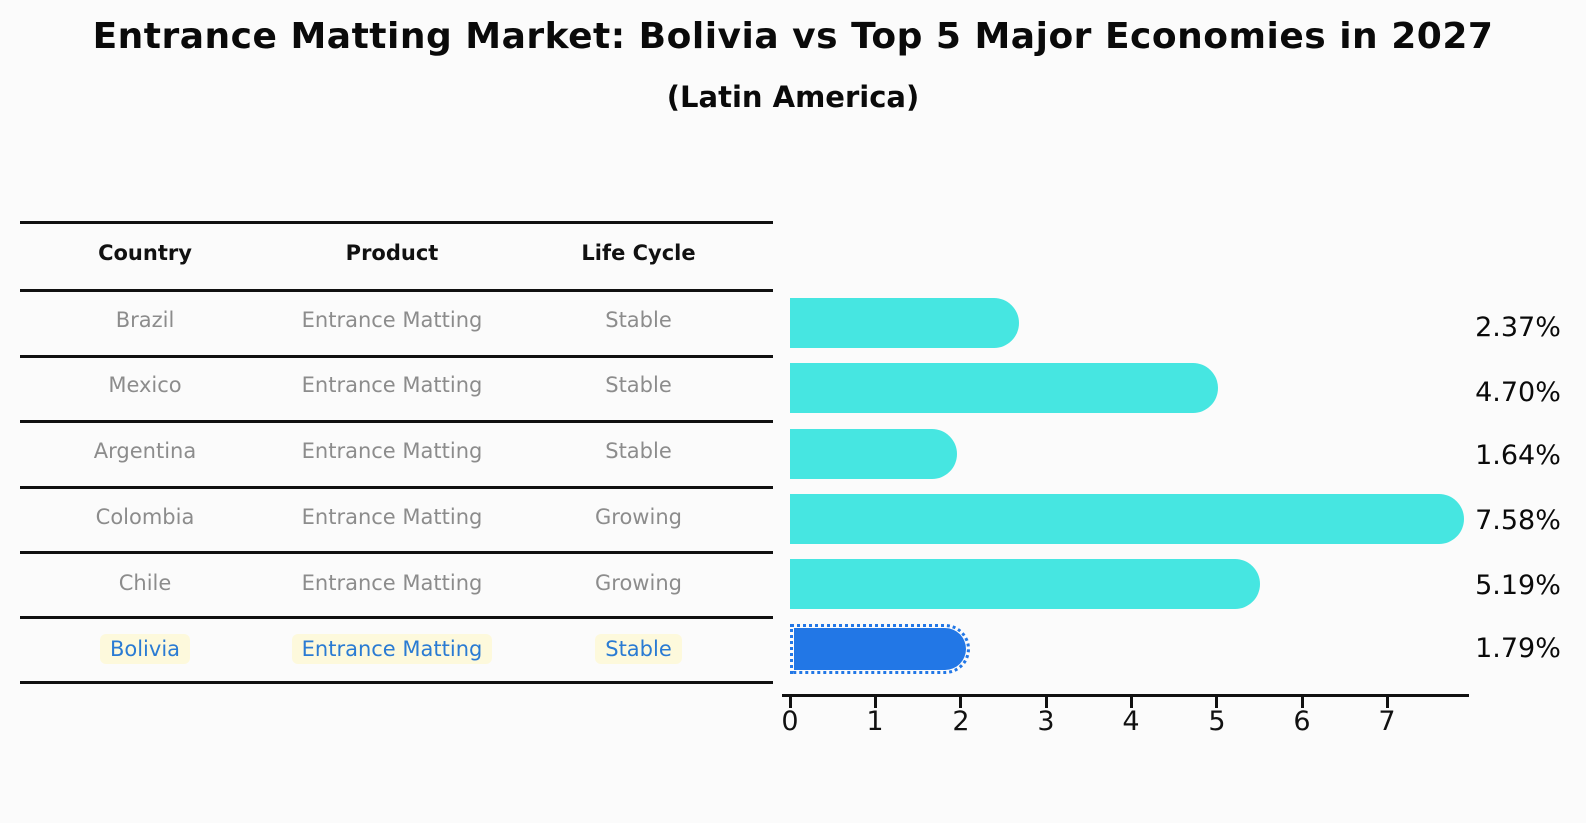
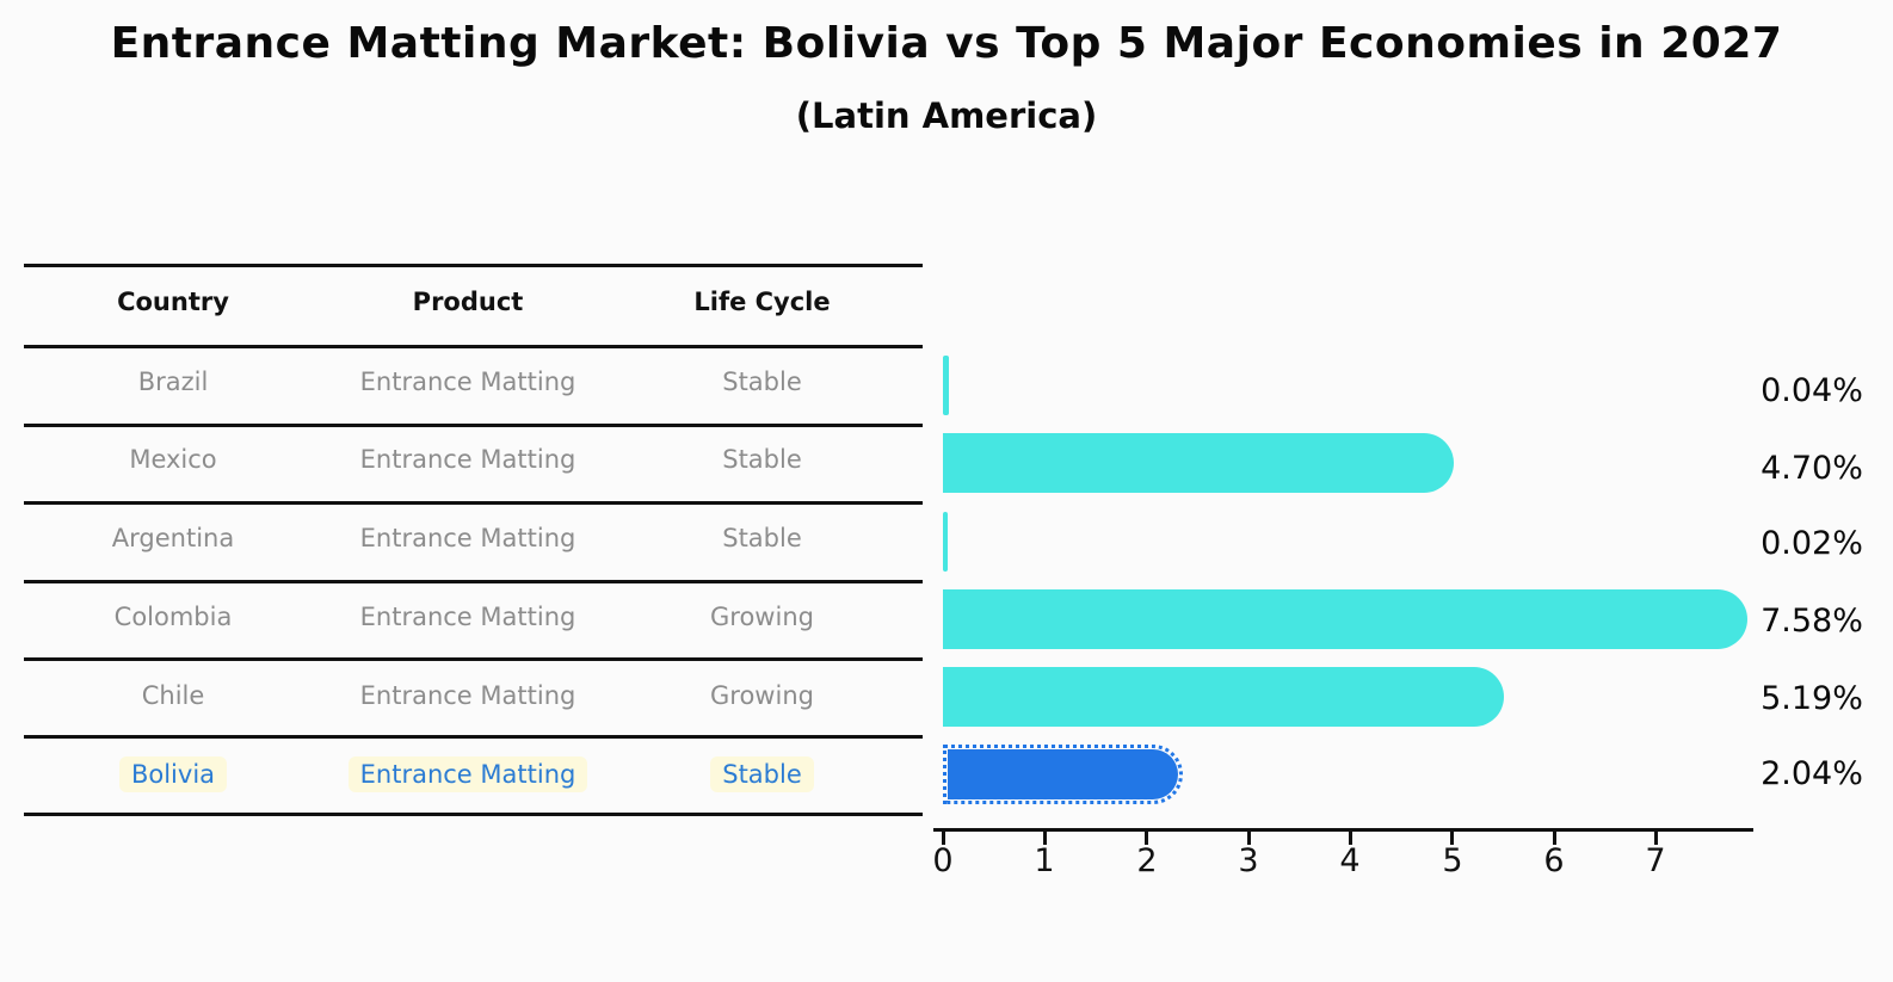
Brazil: 2.37% -> 0.04%
Argentina: 1.64% -> 0.02%
Bolivia: 1.79% -> 2.04%
